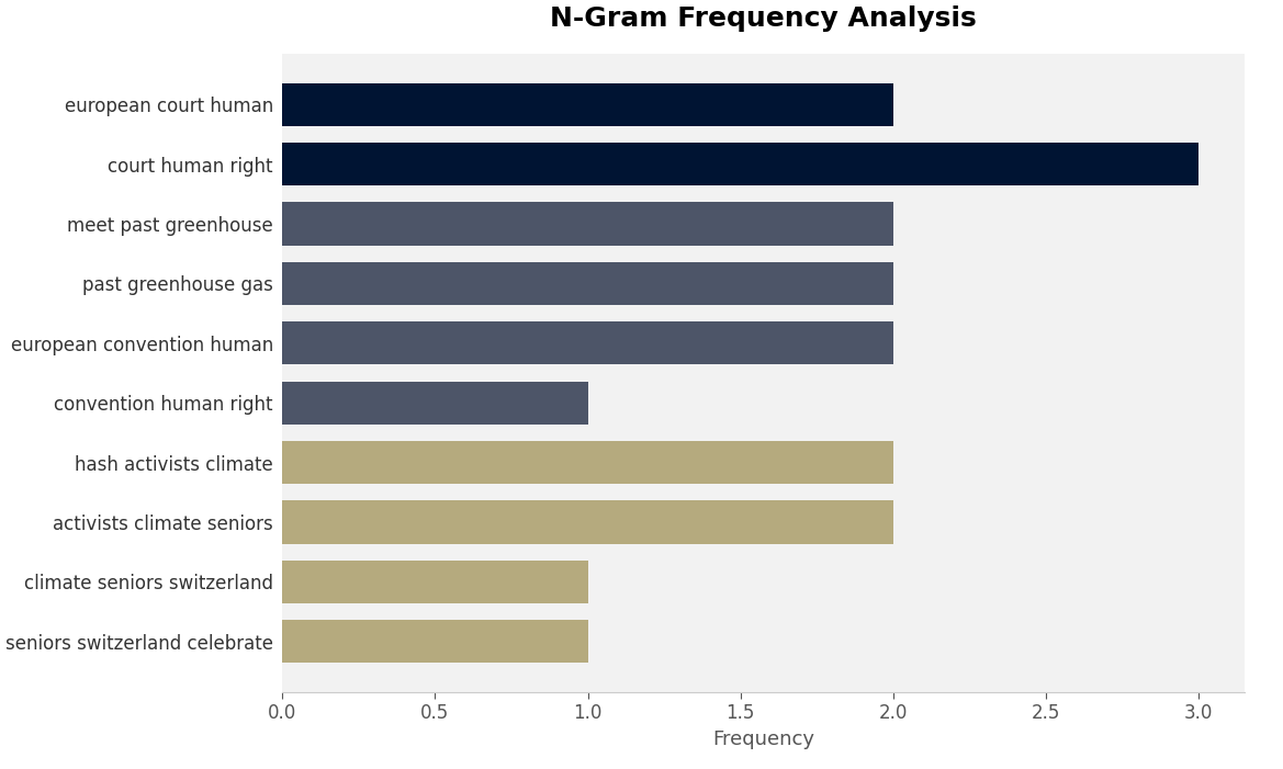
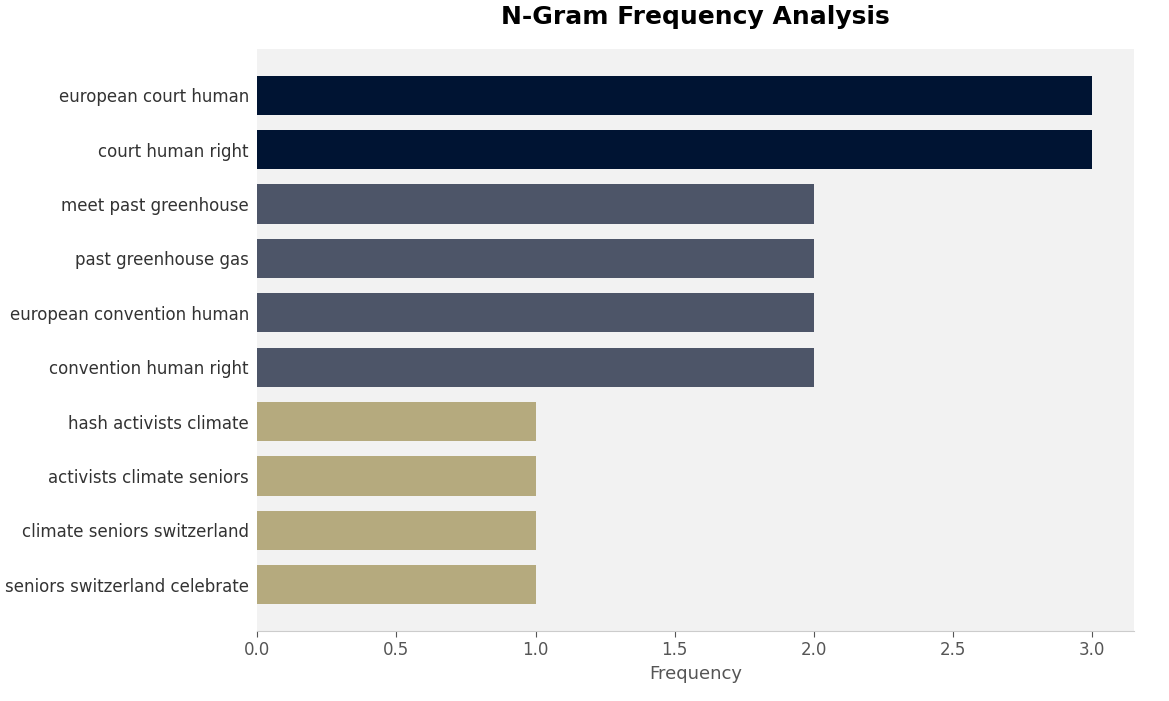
european court human: 2 -> 3
convention human right: 1 -> 2
hash activists climate: 2 -> 1
activists climate seniors: 2 -> 1
